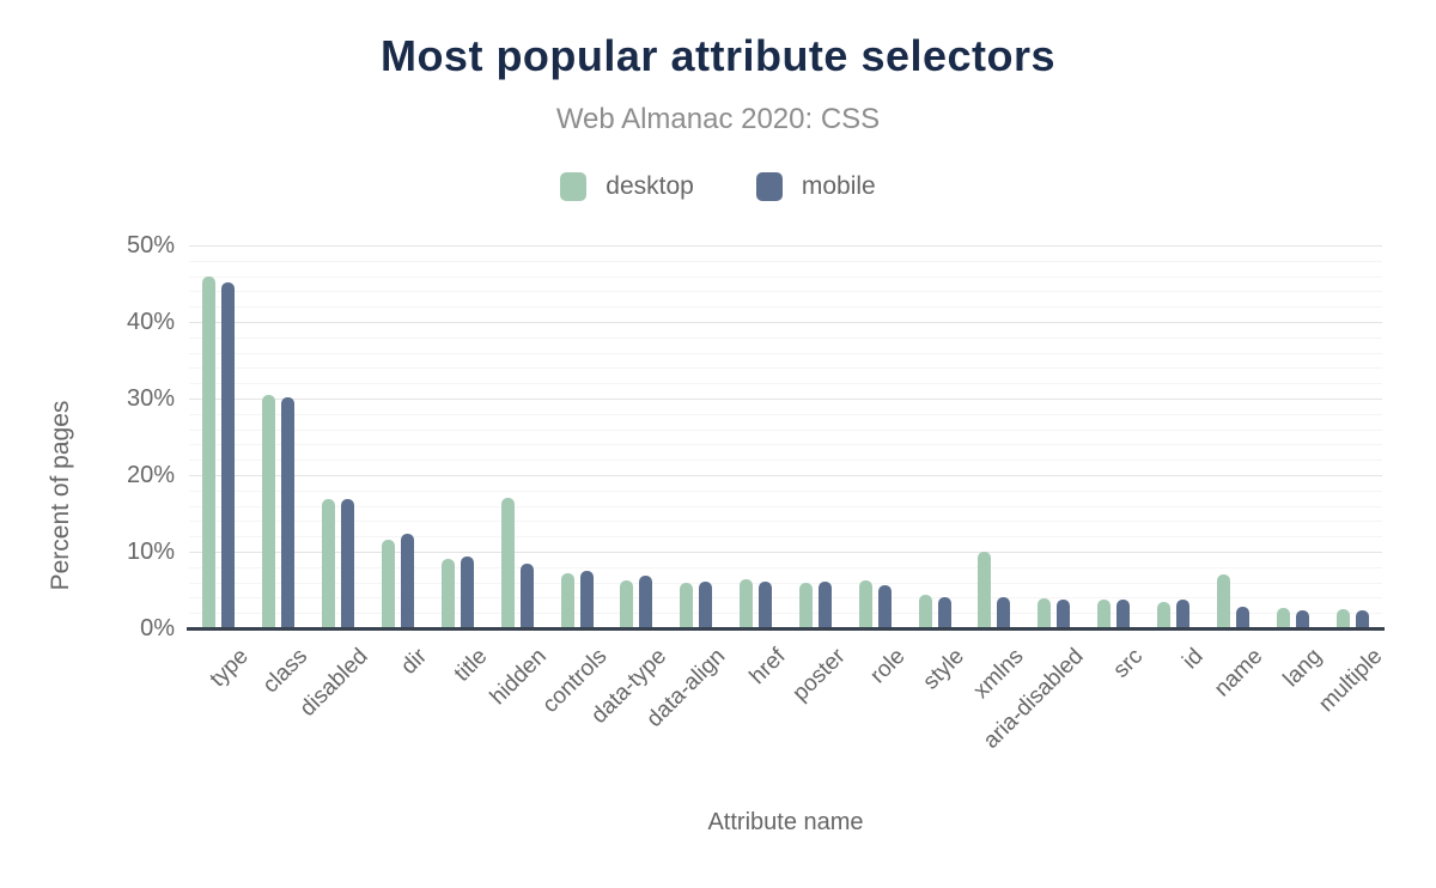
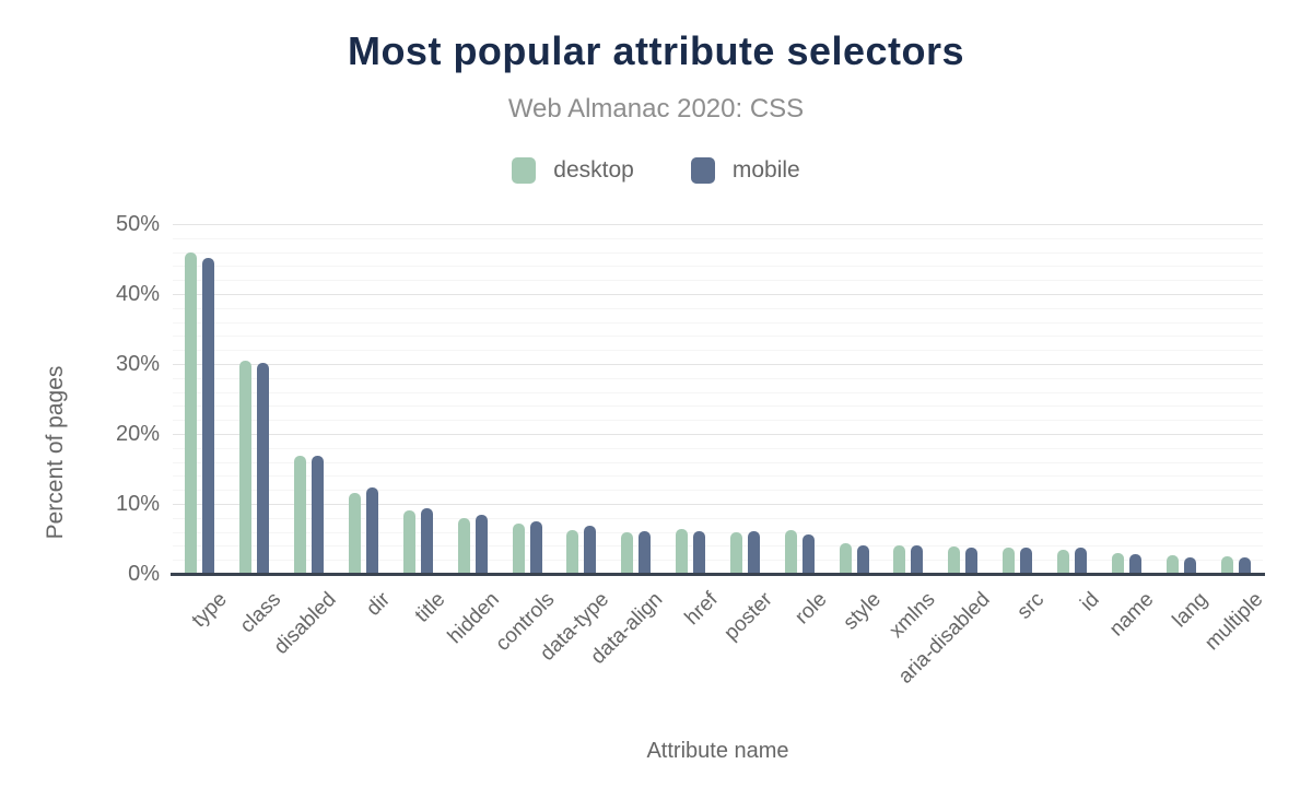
desktop/hidden: 17% -> 8%
desktop/xmlns: 10% -> 4%
desktop/name: 7% -> 3%
